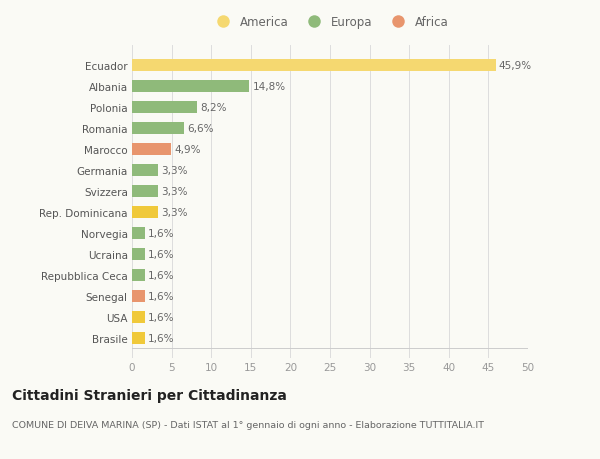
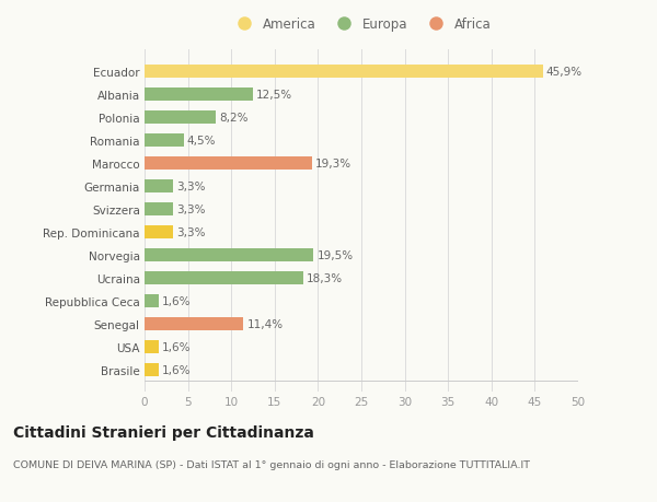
Albania: 14,8% -> 12,5%
Romania: 6,6% -> 4,5%
Marocco: 4,9% -> 19,3%
Norvegia: 1,6% -> 19,5%
Ucraina: 1,6% -> 18,3%
Senegal: 1,6% -> 11,4%
